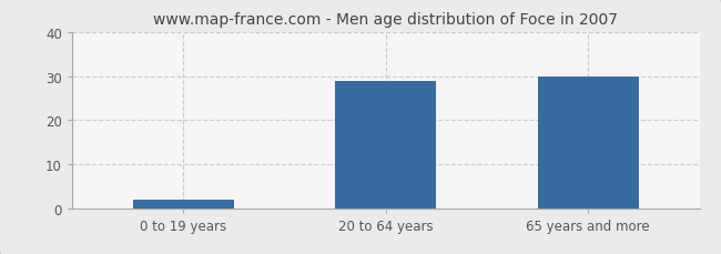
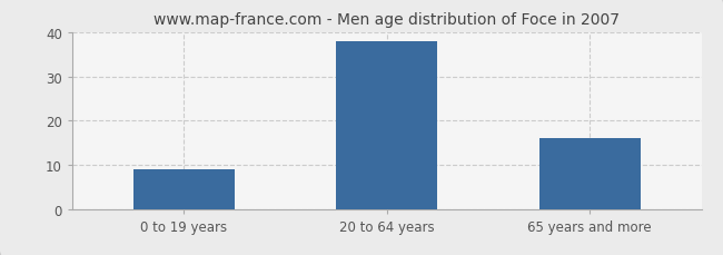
0 to 19 years: 2 -> 9
20 to 64 years: 29 -> 38
65 years and more: 30 -> 16
